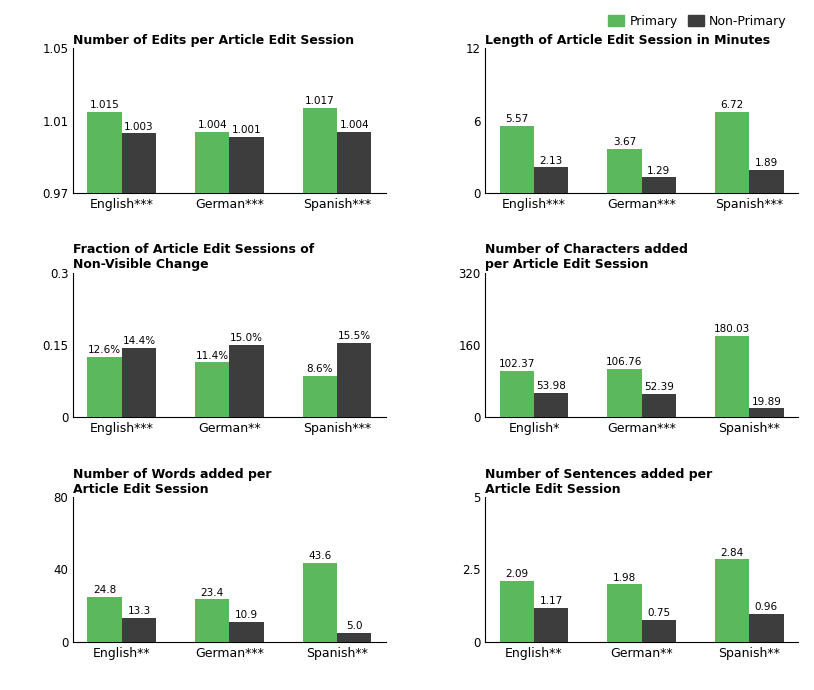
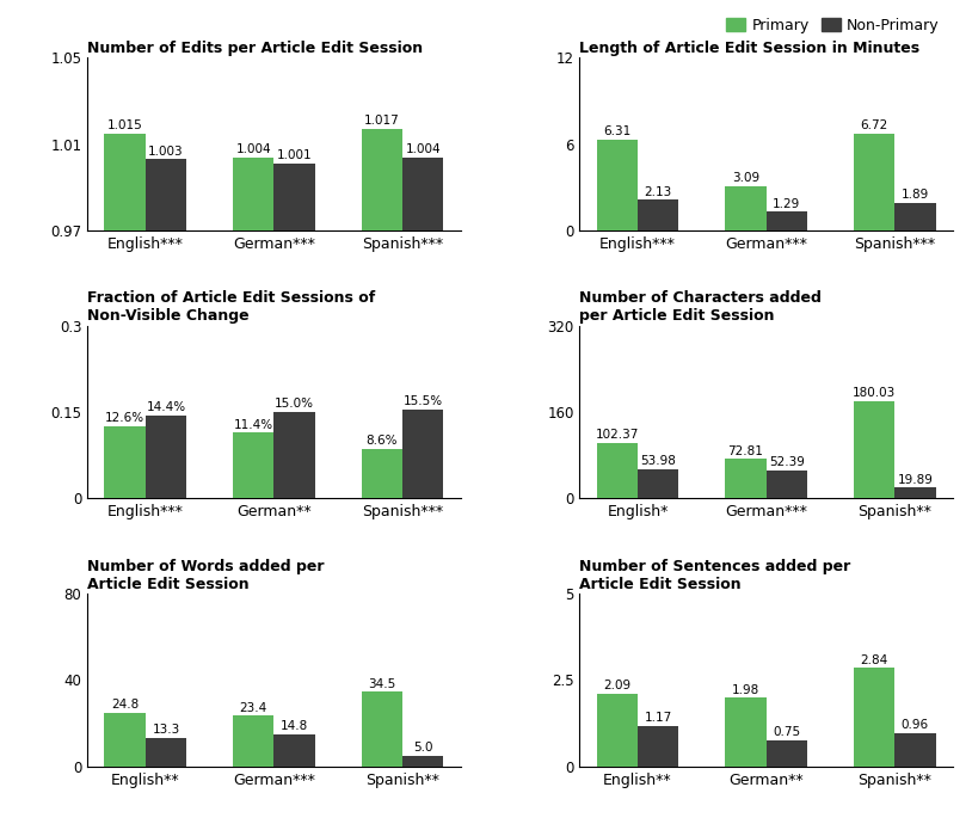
Length of Article Edit Session in Minutes/Primary/English***: 5.57 -> 6.31
Length of Article Edit Session in Minutes/Primary/German***: 3.67 -> 3.09
Number of Characters added per Article Edit Session/Primary/German***: 106.76 -> 72.81
Number of Words added per Article Edit Session/Non-Primary/German***: 10.9 -> 14.8
Number of Words added per Article Edit Session/Primary/Spanish**: 43.6 -> 34.5
